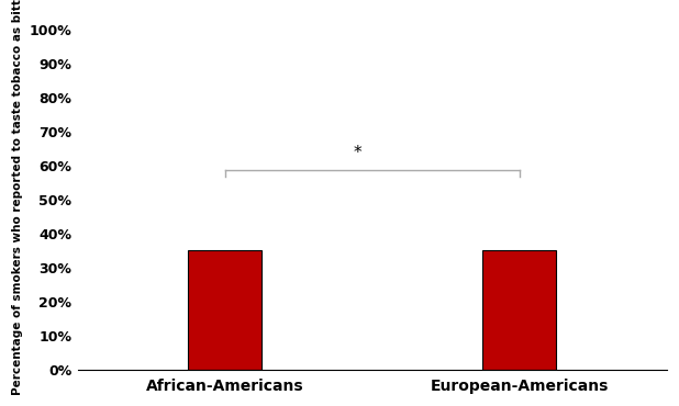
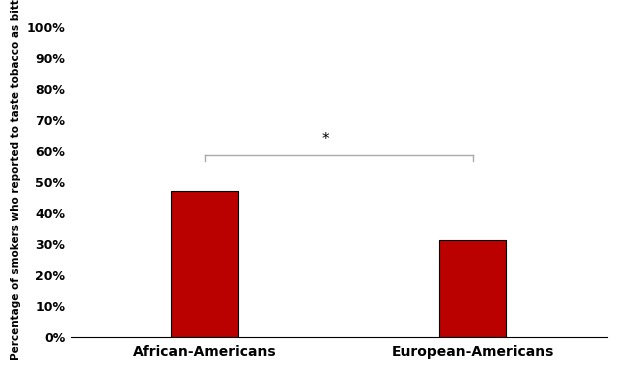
African-Americans: 35% -> 47%
European-Americans: 35% -> 31%
